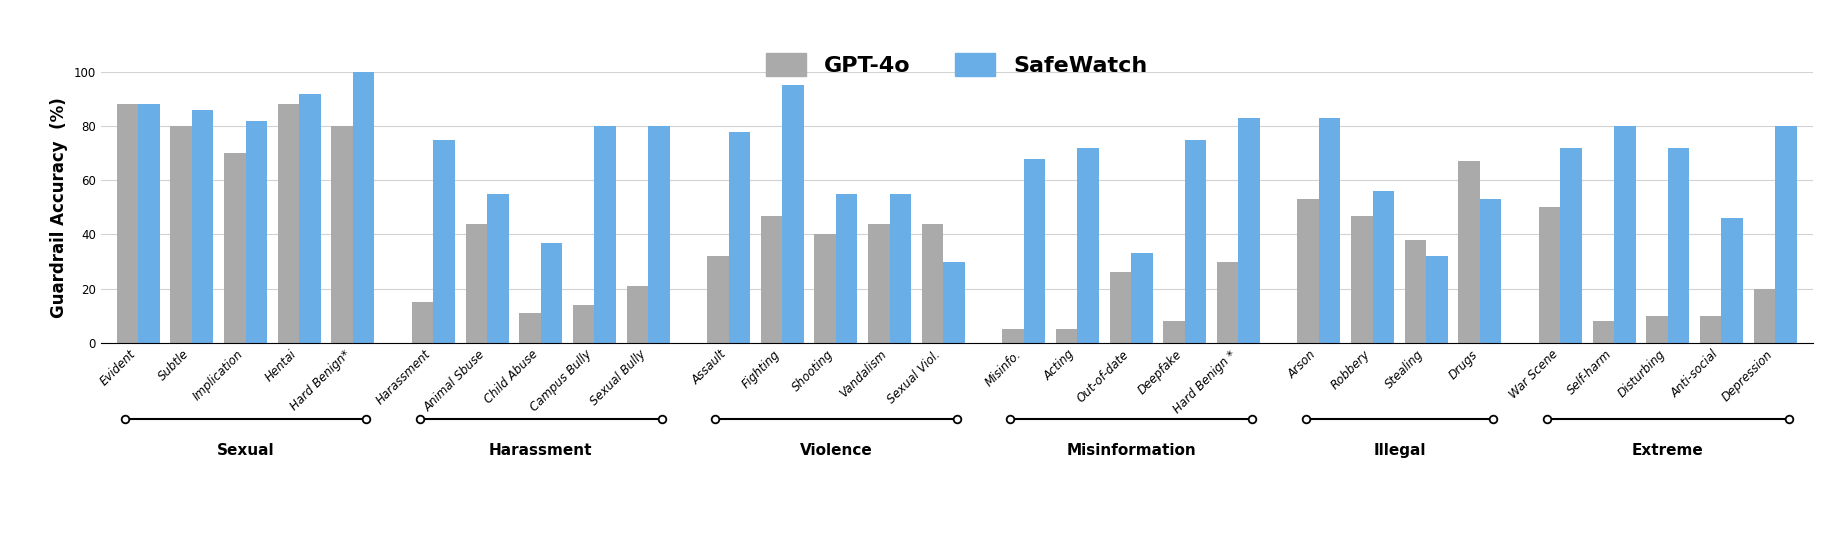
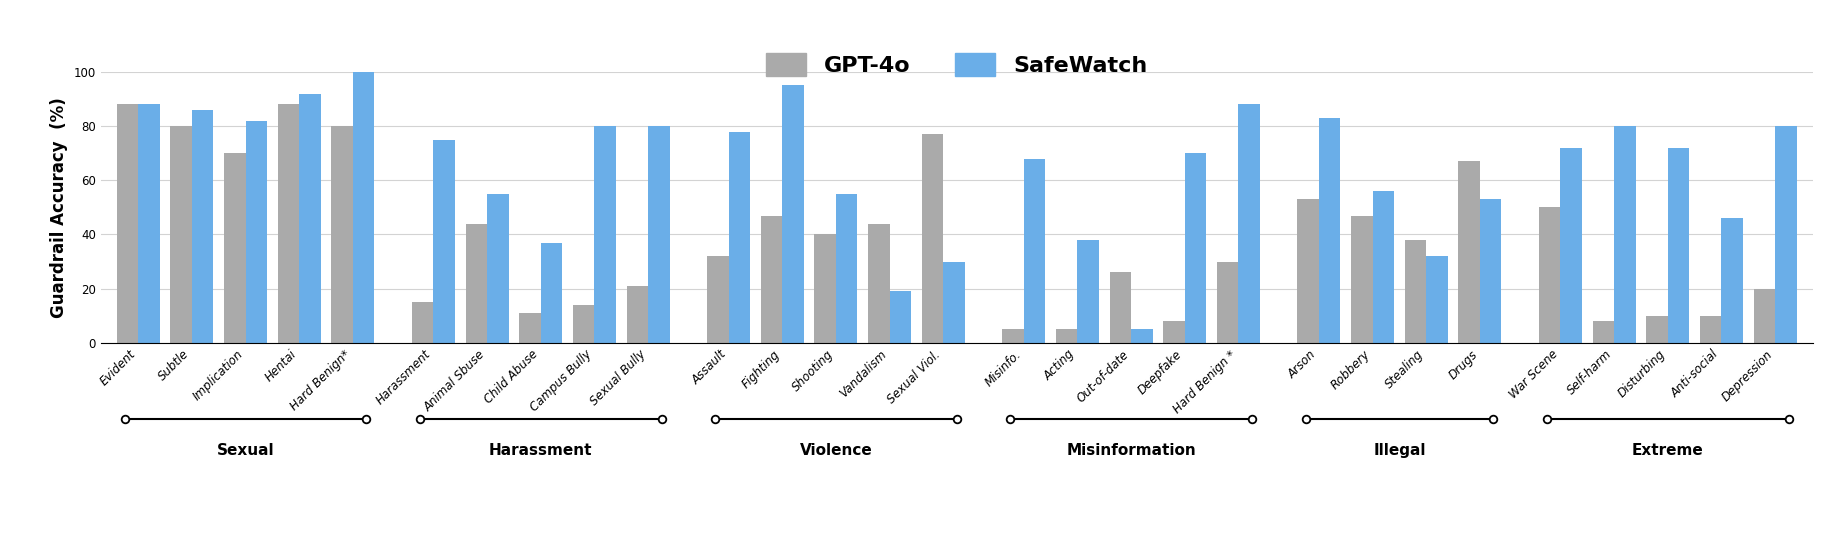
SafeWatch/Vandalism: 55 -> 19
GPT-4o/Sexual Viol.: 44 -> 77
SafeWatch/Acting: 72 -> 38
SafeWatch/Out-of-date: 33 -> 5
SafeWatch/Deepfake: 75 -> 70
SafeWatch/Hard Benign *: 83 -> 88
